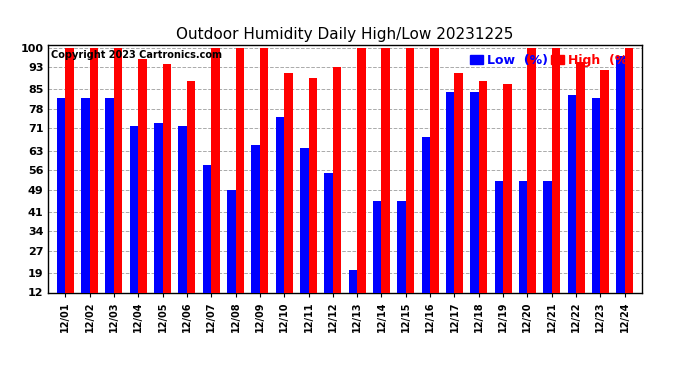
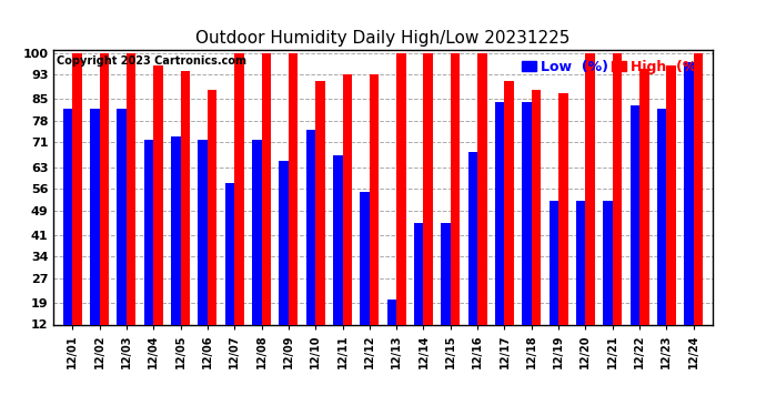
Low (%)/12/08: 49 -> 72
Low (%)/12/11: 64 -> 67
High (%)/12/11: 89 -> 93
High (%)/12/23: 92 -> 96
